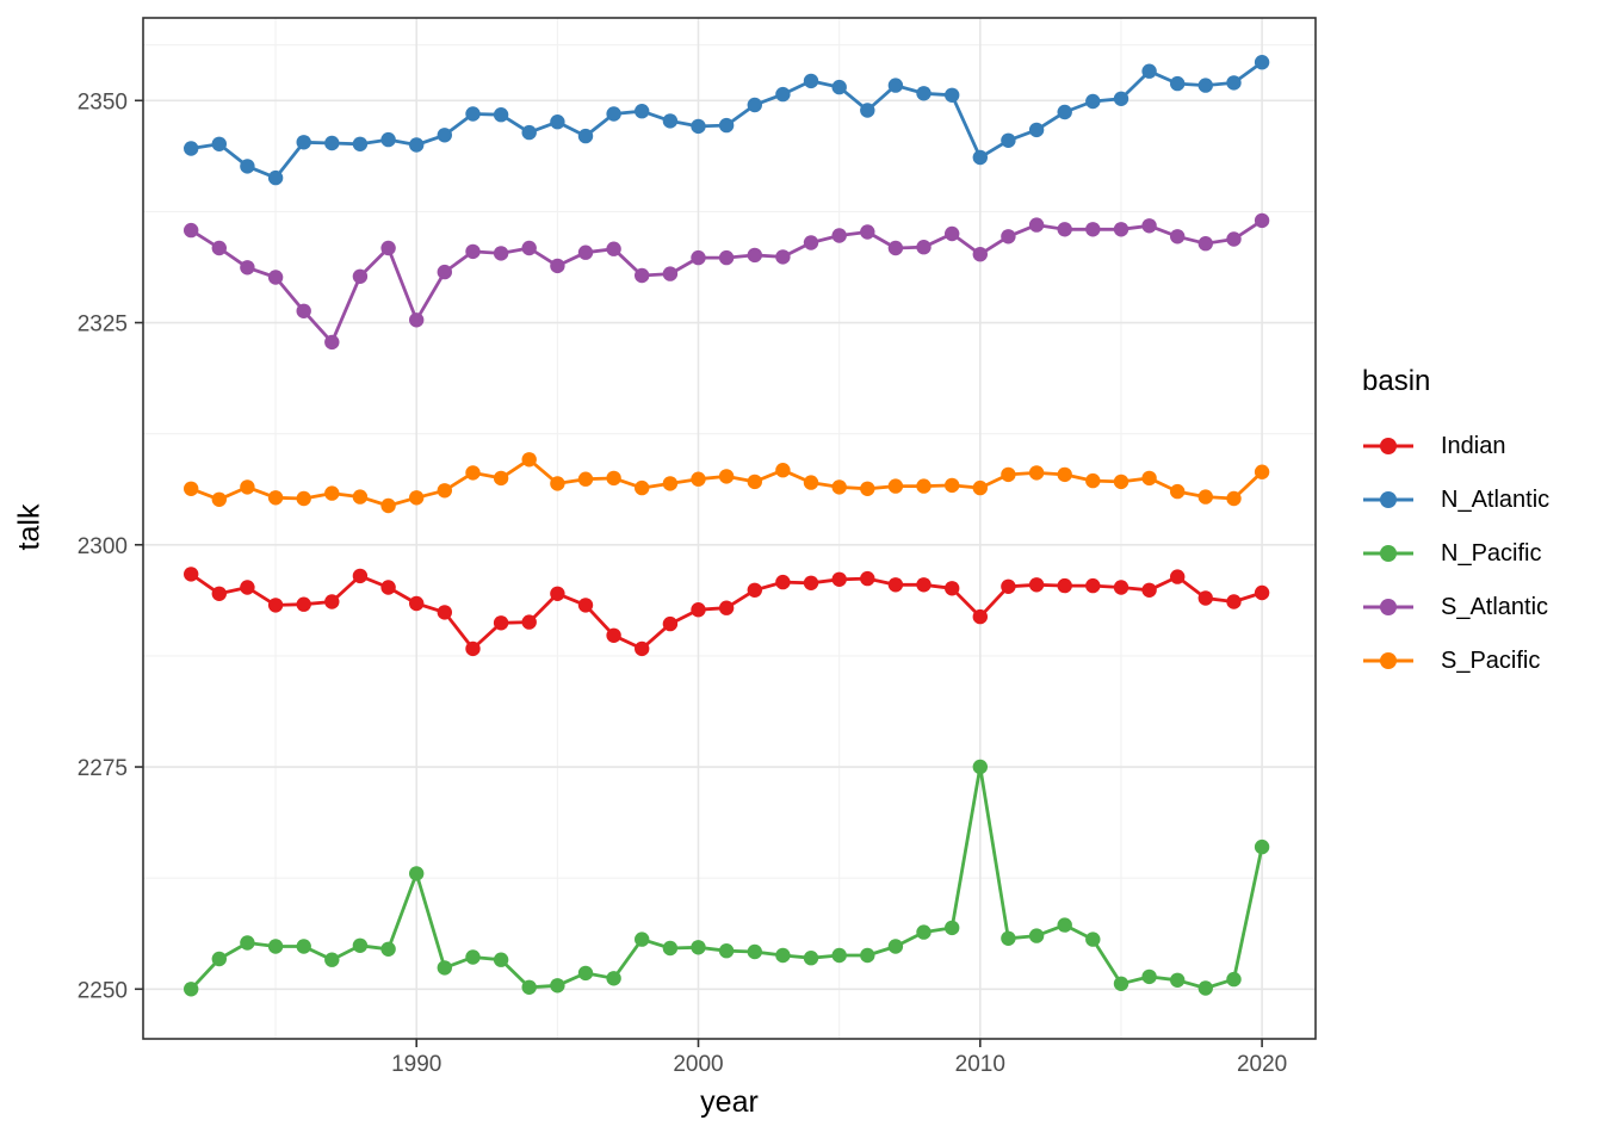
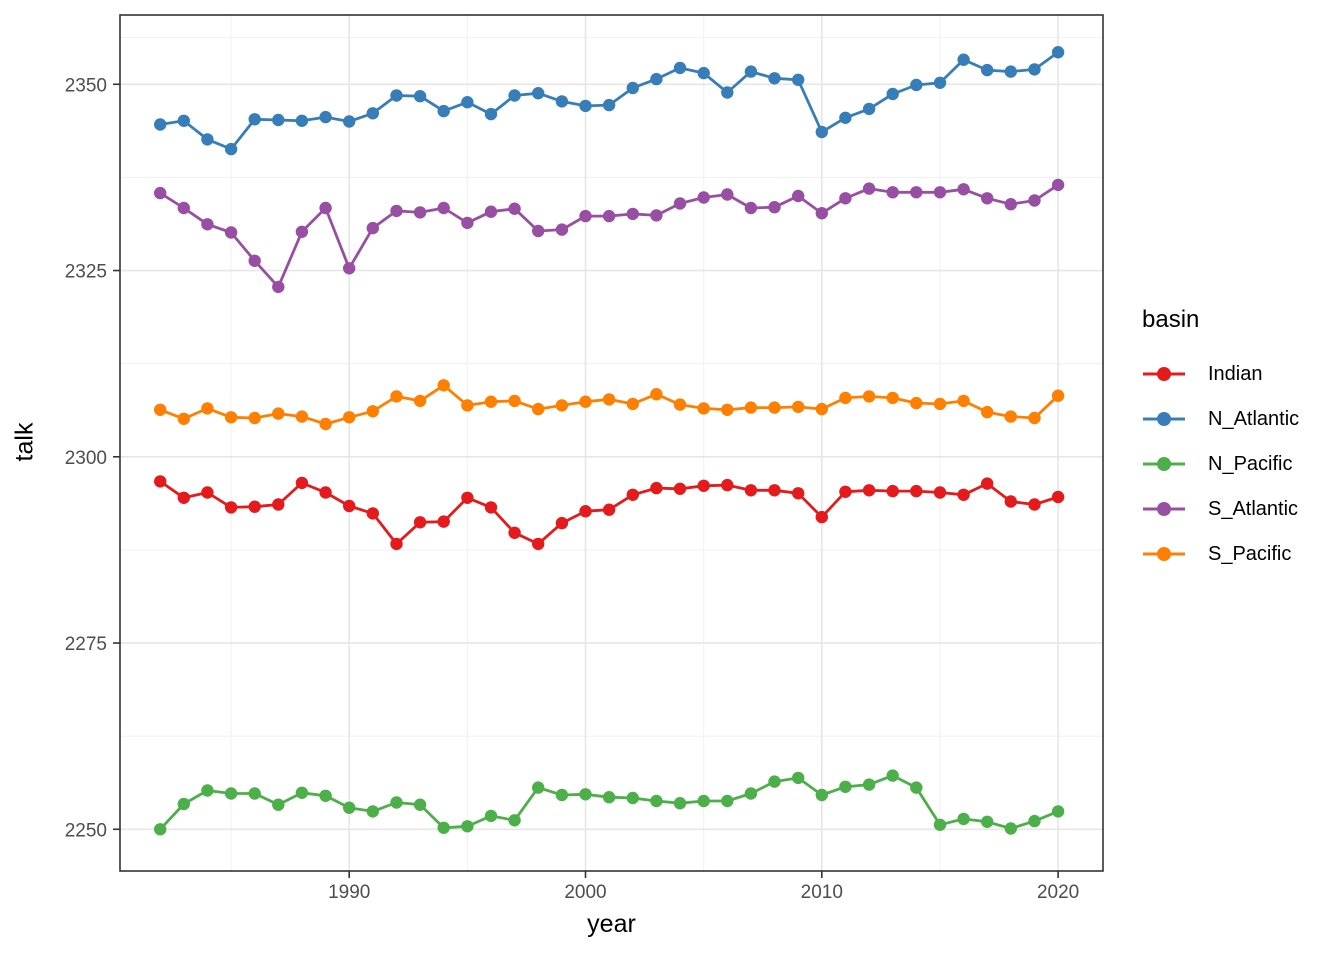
N_Pacific/1990: 2263 -> 2253
N_Pacific/2010: 2275 -> 2255
N_Pacific/2020: 2266 -> 2252
